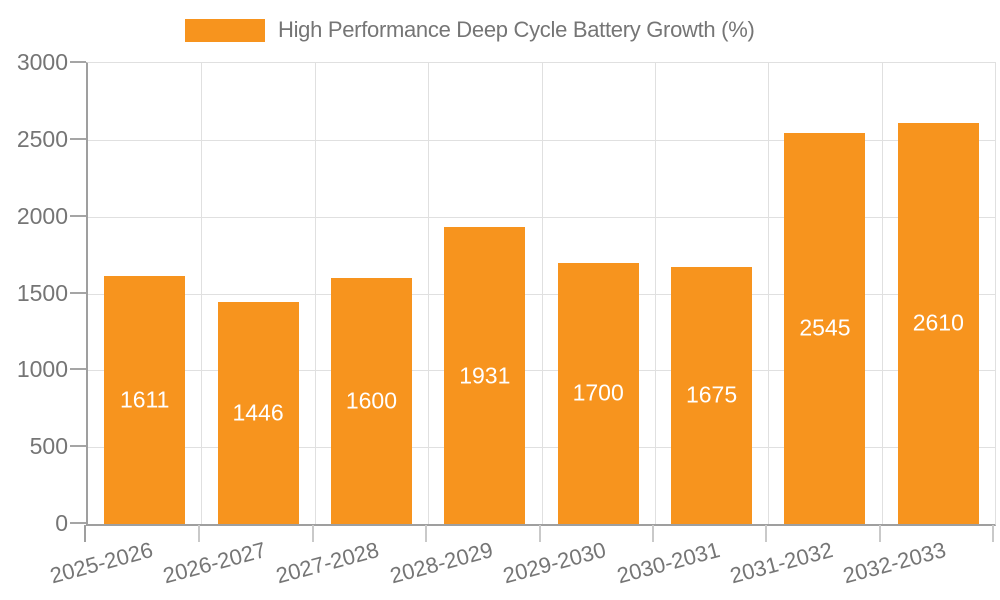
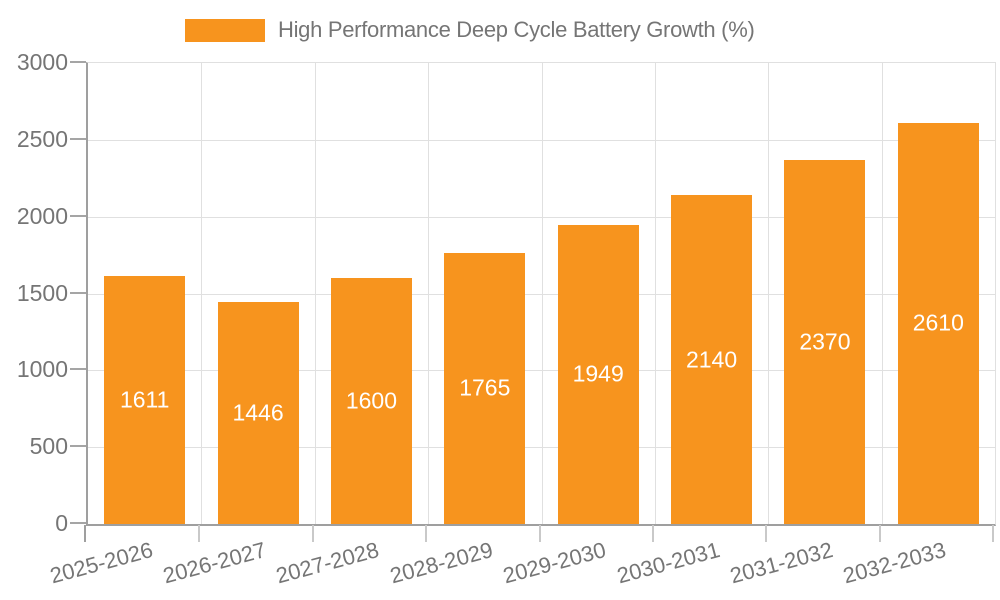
2028-2029: 1931 -> 1765
2029-2030: 1700 -> 1949
2030-2031: 1675 -> 2140
2031-2032: 2545 -> 2370
